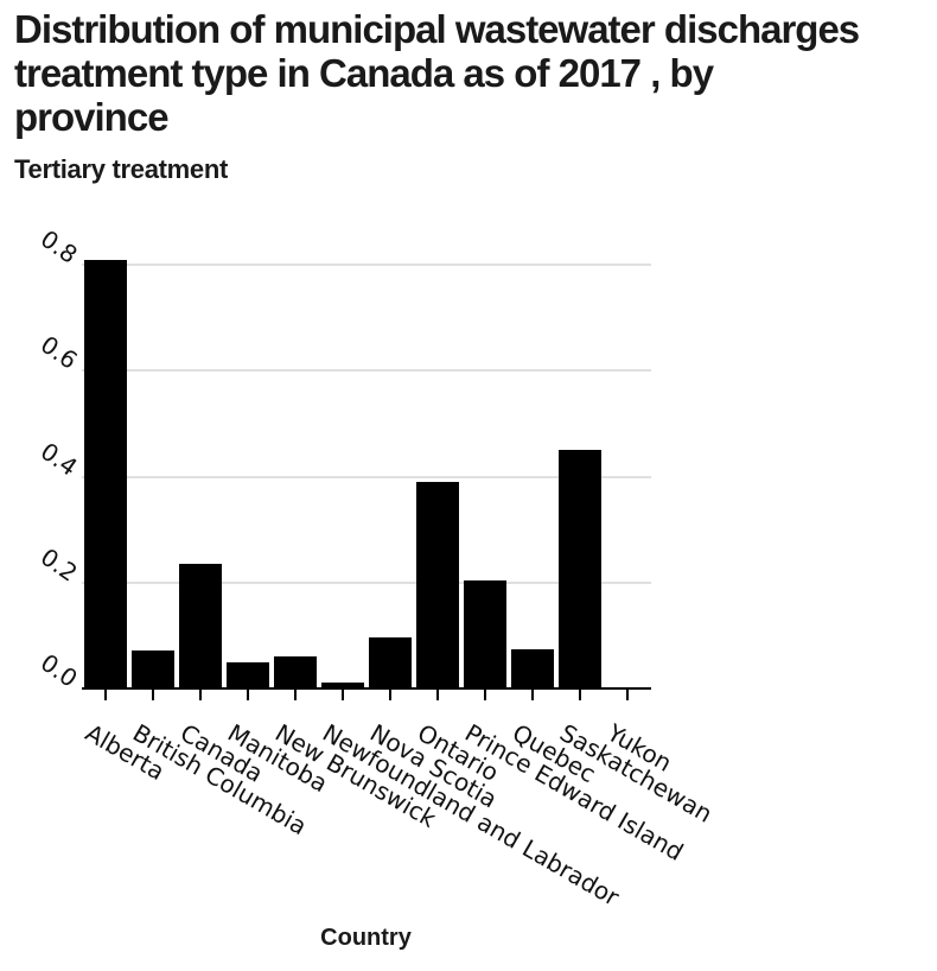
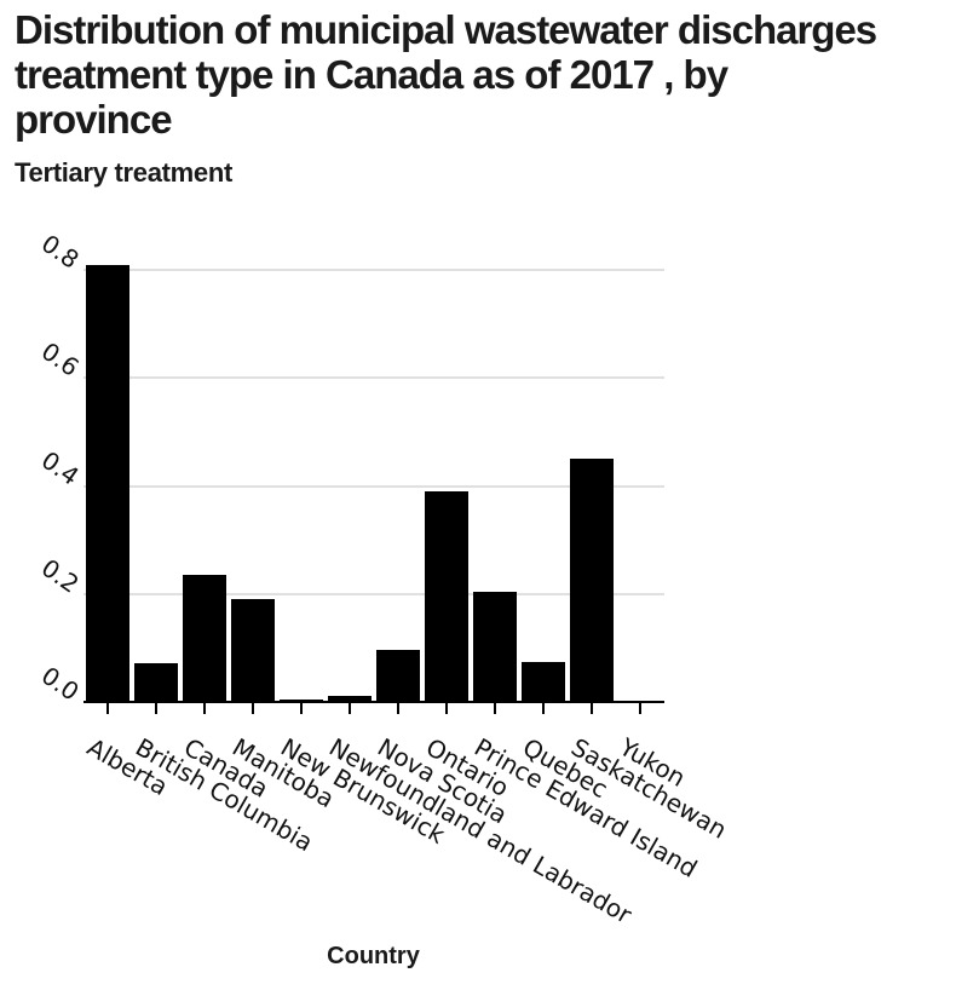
Manitoba: 0.05 -> 0.19
New Brunswick: 0.06 -> 0.01
